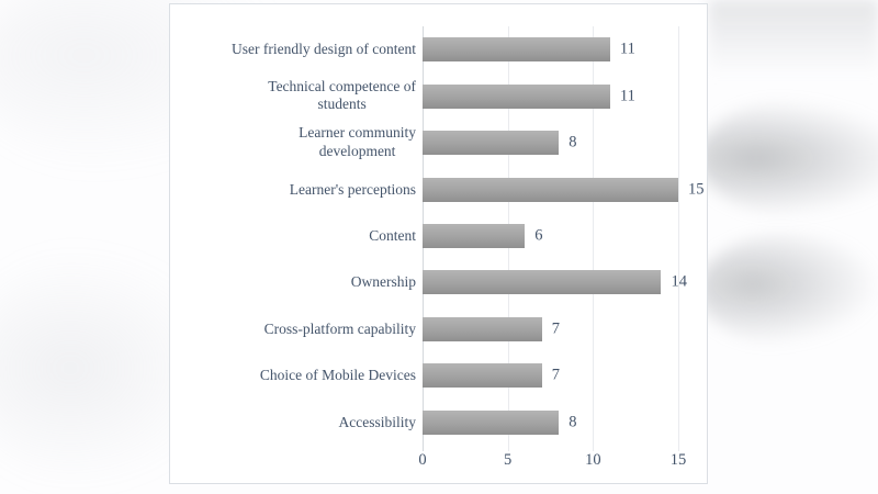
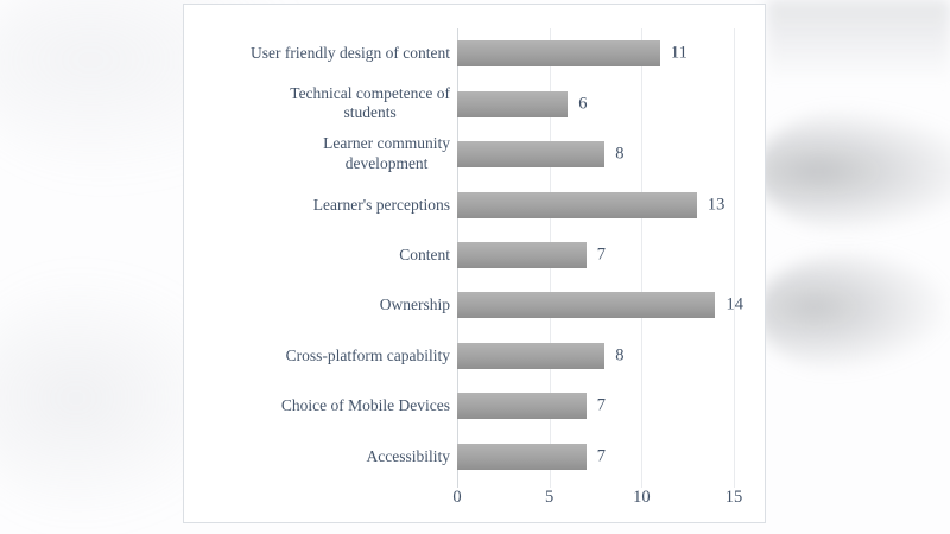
Technical competence of students: 11 -> 6
Learner's perceptions: 15 -> 13
Content: 6 -> 7
Cross-platform capability: 7 -> 8
Accessibility: 8 -> 7
